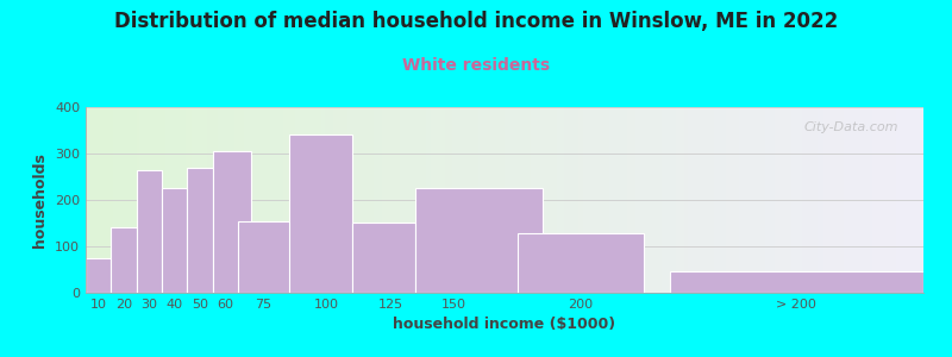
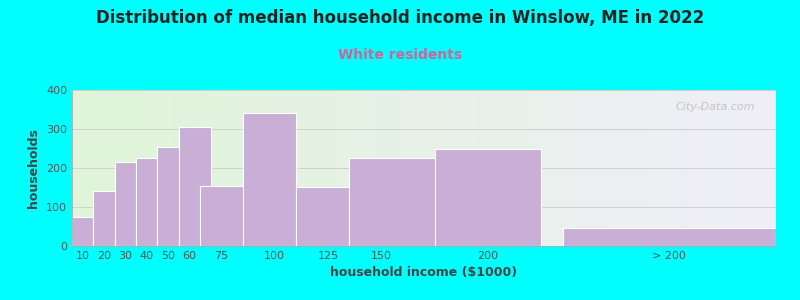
30: 265 -> 215
50: 270 -> 255
200: 127 -> 250
